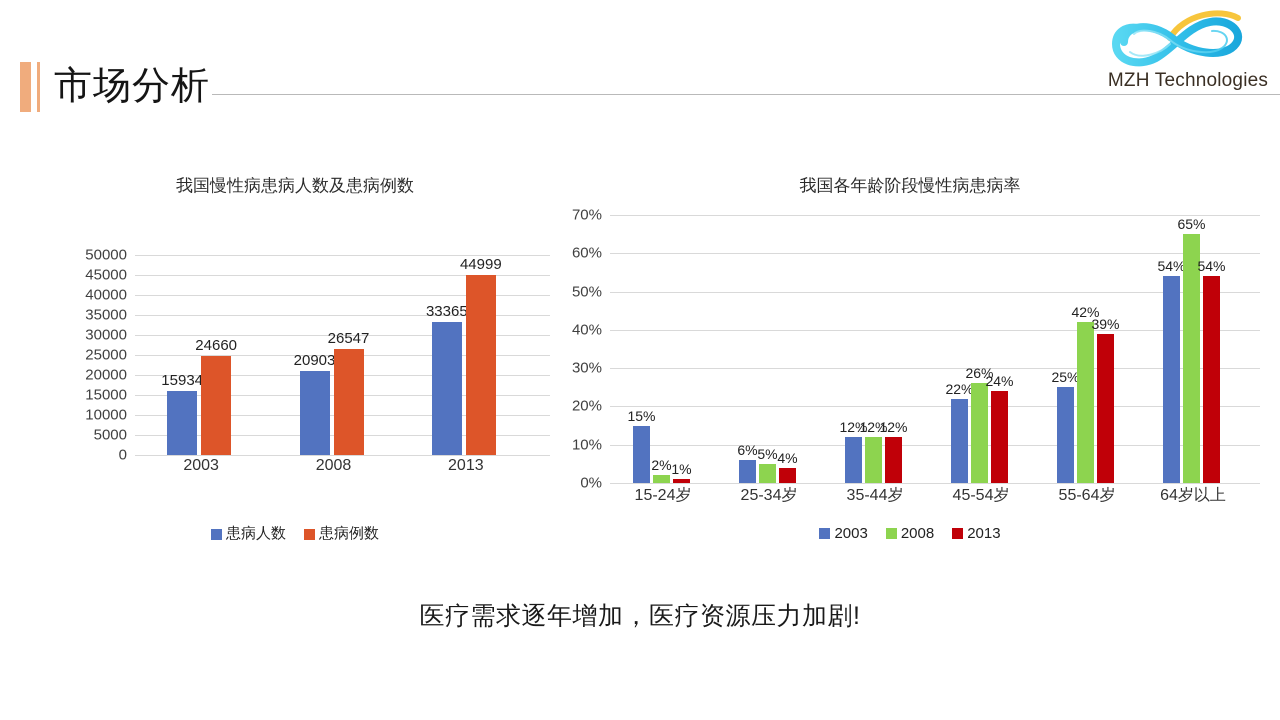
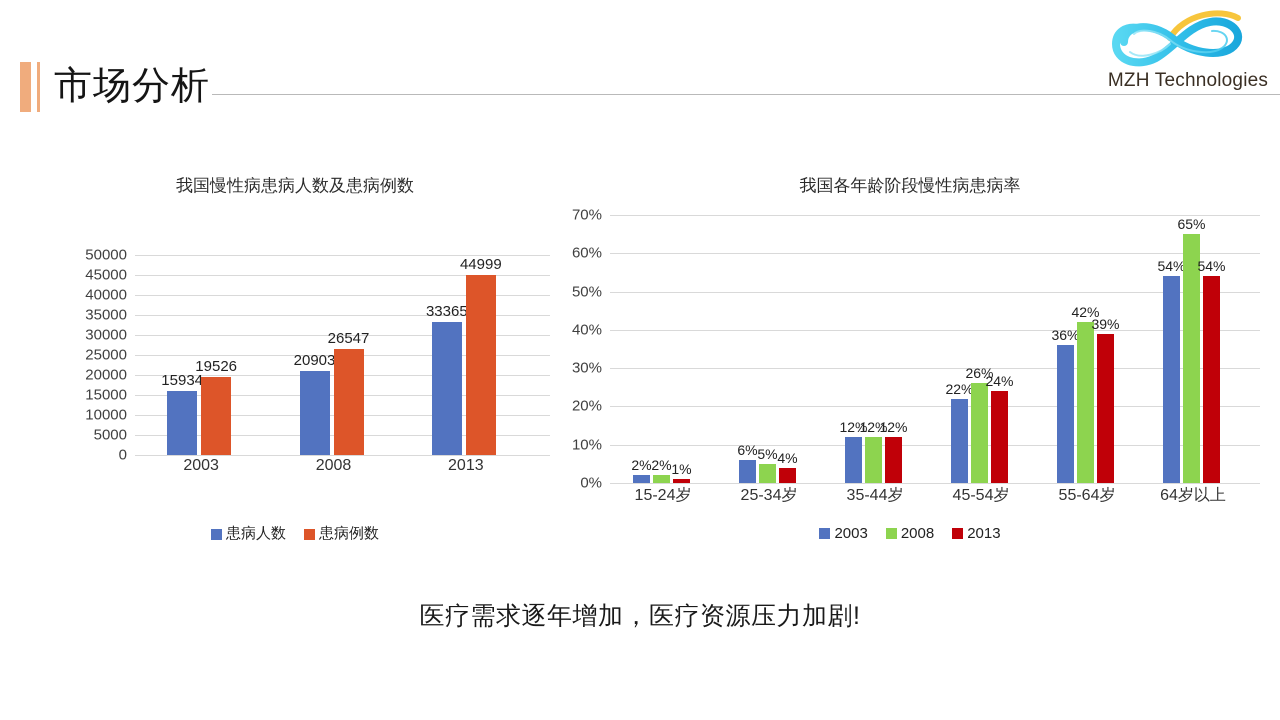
我国慢性病患病人数及患病例数/患病例数/2003: 24660 -> 19526
我国各年龄阶段慢性病患病率/2003/15-24岁: 15% -> 2%
我国各年龄阶段慢性病患病率/2003/55-64岁: 25% -> 36%
